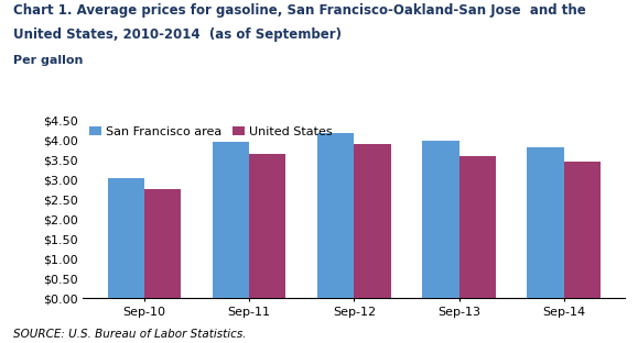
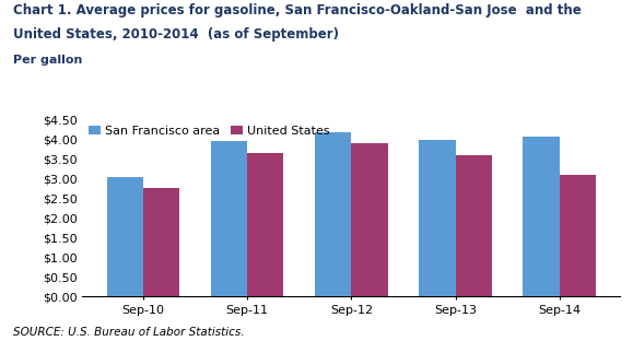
San Francisco area/Sep-14: $3.80 -> $4.05
United States/Sep-14: $3.46 -> $3.10
